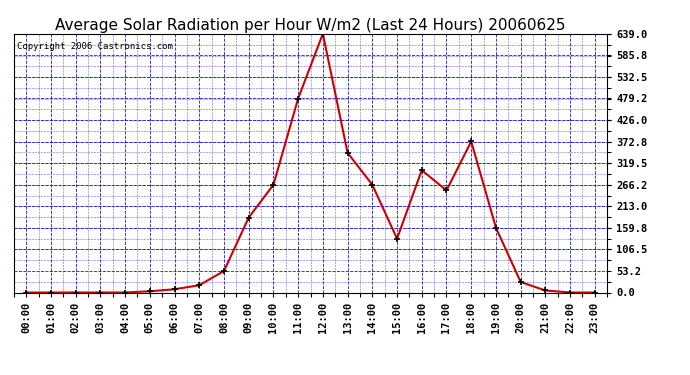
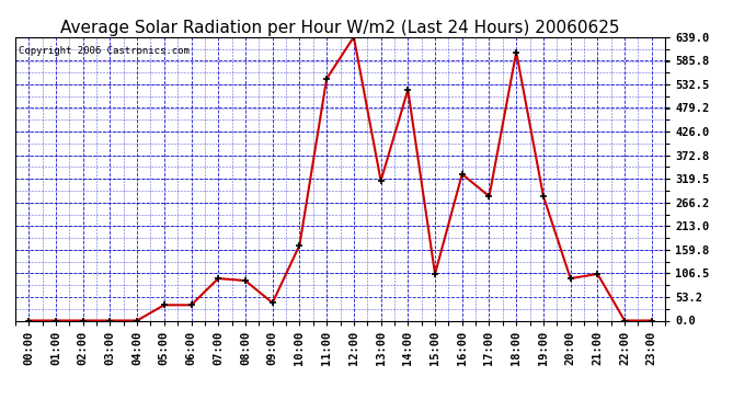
05:00: 3 -> 35
06:00: 8 -> 35
07:00: 18 -> 95
08:00: 53 -> 90
09:00: 185 -> 40
10:00: 266 -> 170
11:00: 479 -> 545
13:00: 345 -> 315
14:00: 266 -> 520
15:00: 133 -> 105
16:00: 302 -> 330
17:00: 252 -> 280
18:00: 373 -> 605
19:00: 160 -> 280
20:00: 26 -> 95
21:00: 5 -> 105
